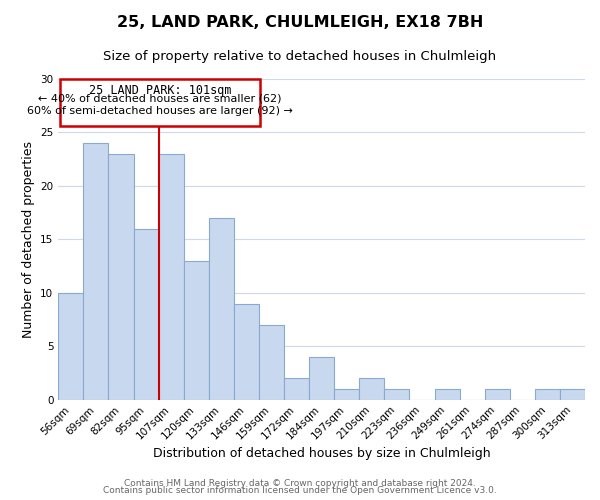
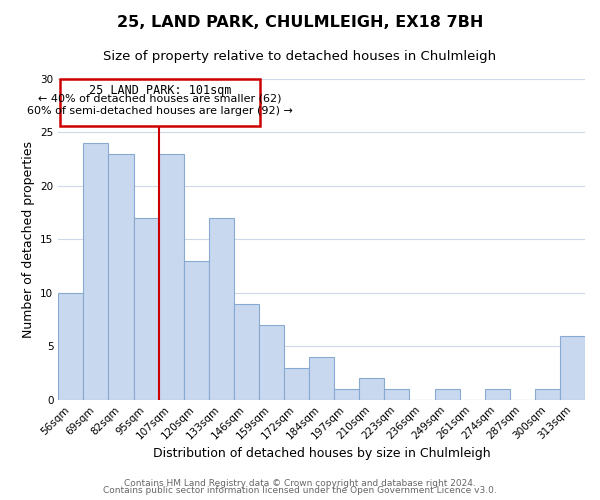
95sqm: 16 -> 17
172sqm: 2 -> 3
313sqm: 1 -> 6
